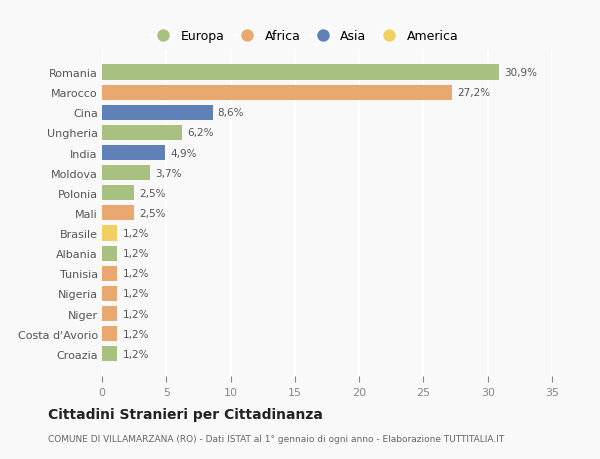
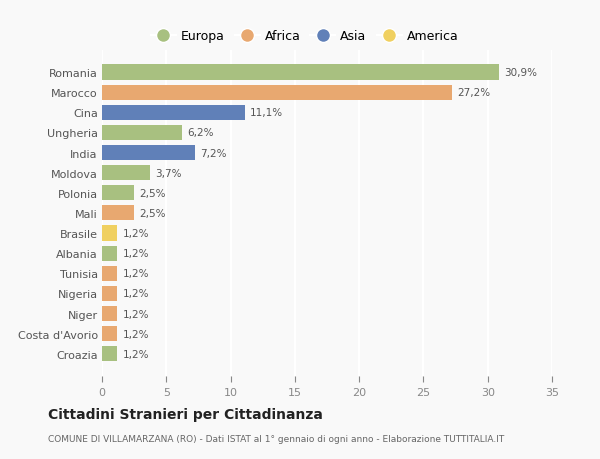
Cina: 8,6% -> 11,1%
India: 4,9% -> 7,2%
